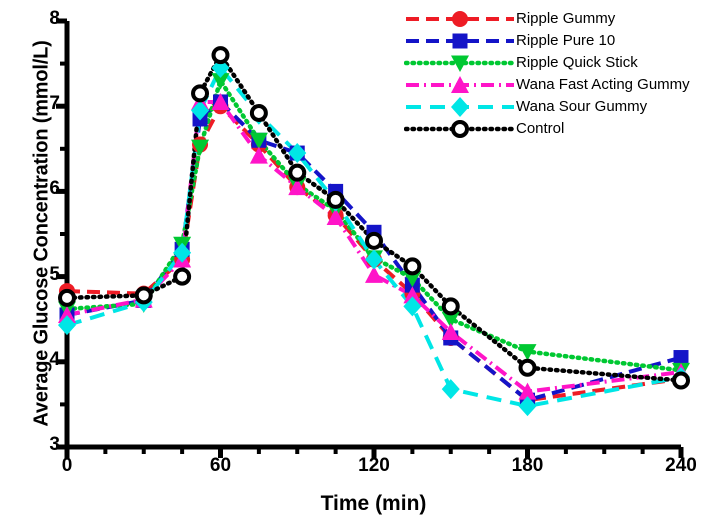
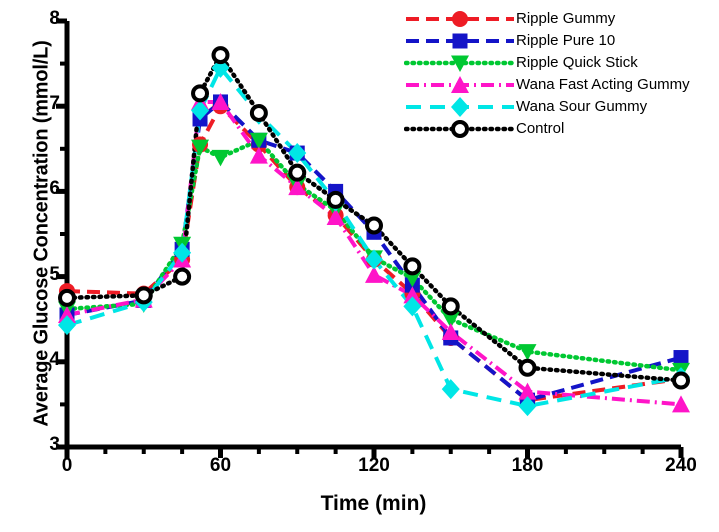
Ripple Quick Stick/60: 7.3 -> 6.4
Control/120: 5.4 -> 5.6
Wana Fast Acting Gummy/240: 3.9 -> 3.5
